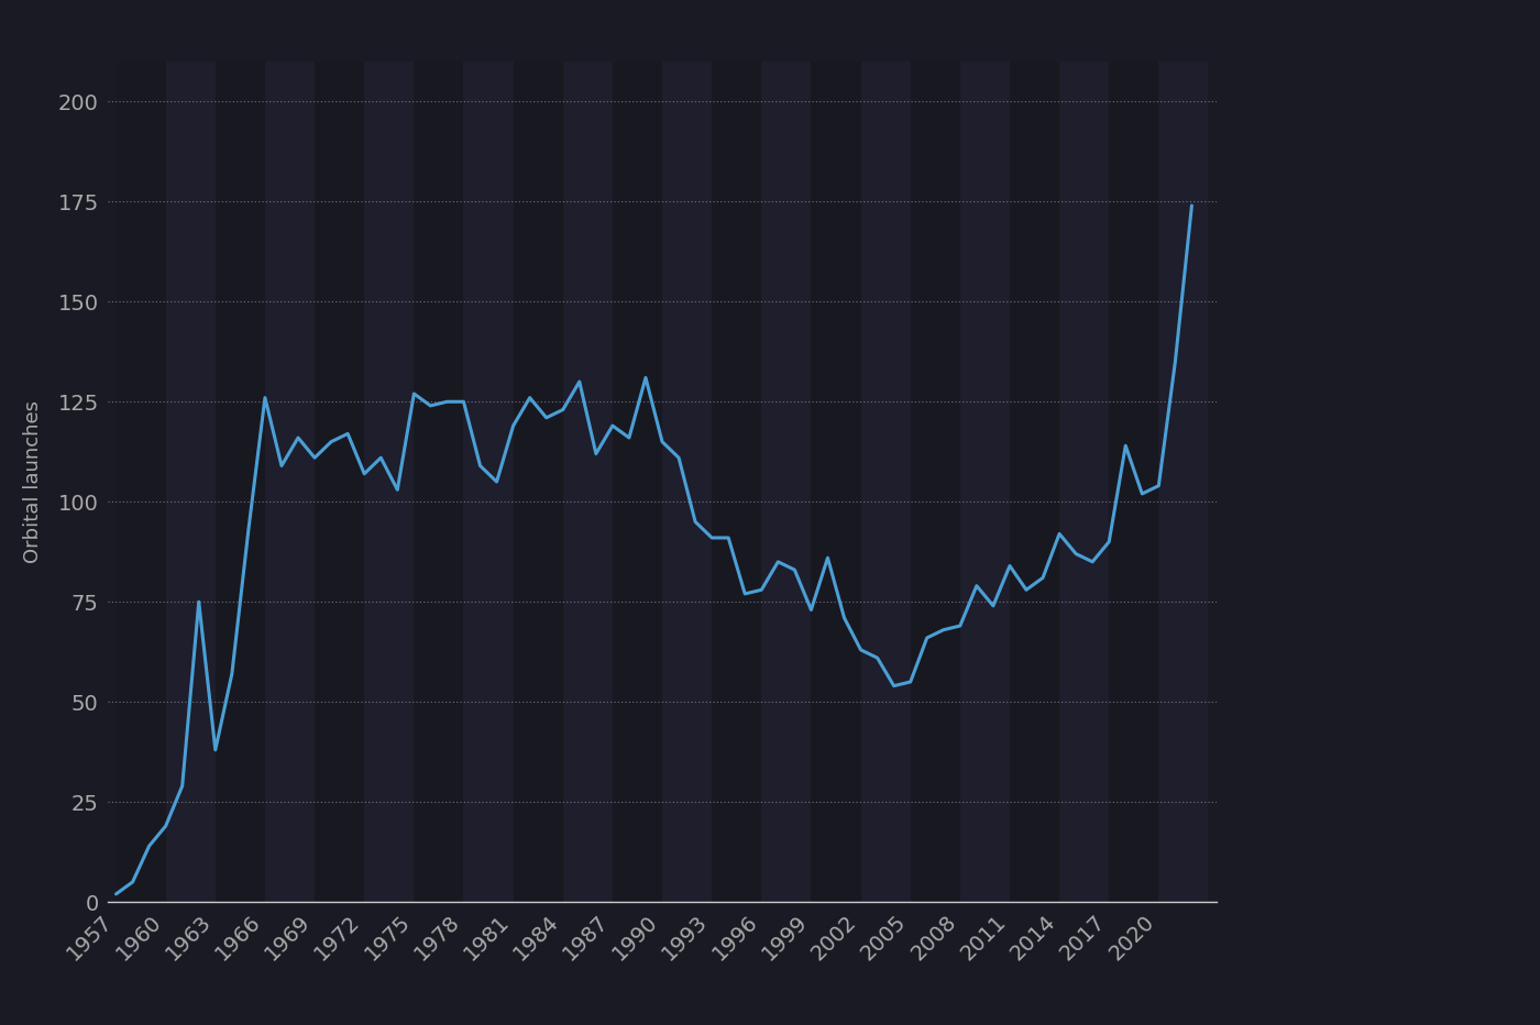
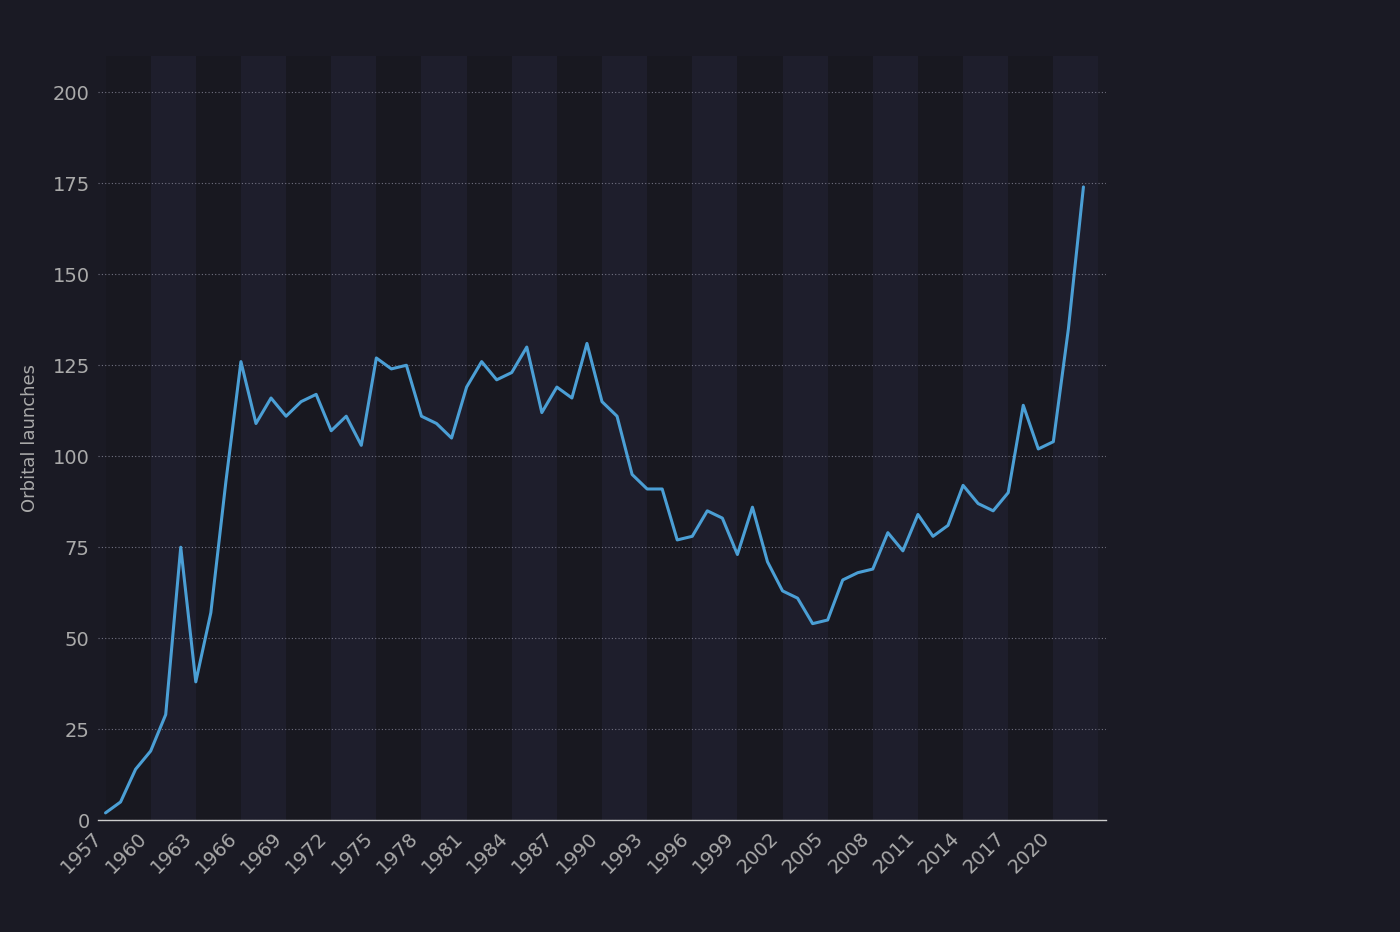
1978: 125 -> 111
